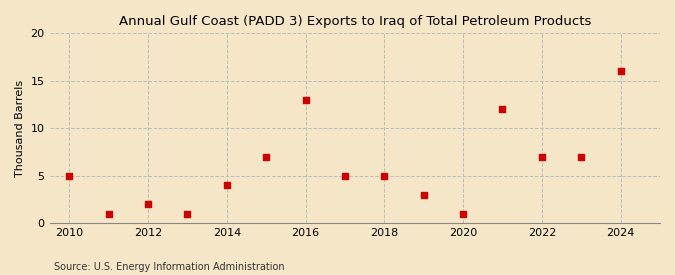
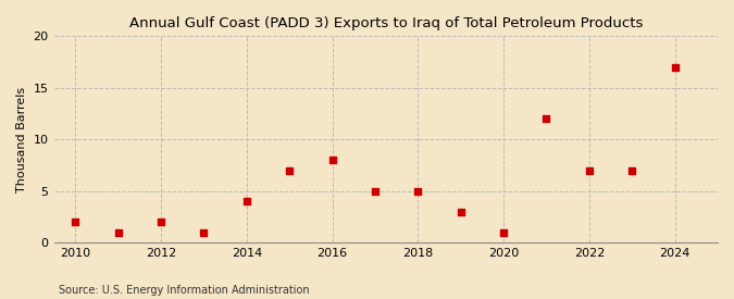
2010: 5 -> 2
2016: 13 -> 8
2024: 16 -> 17
